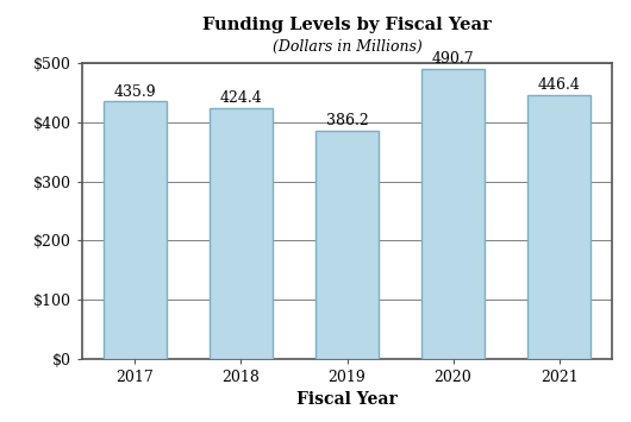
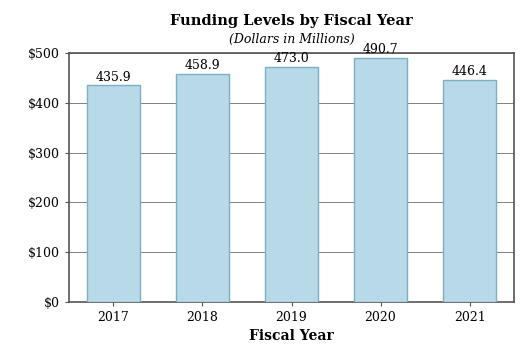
2018: 424.4 -> 458.9
2019: 386.2 -> 473.0
